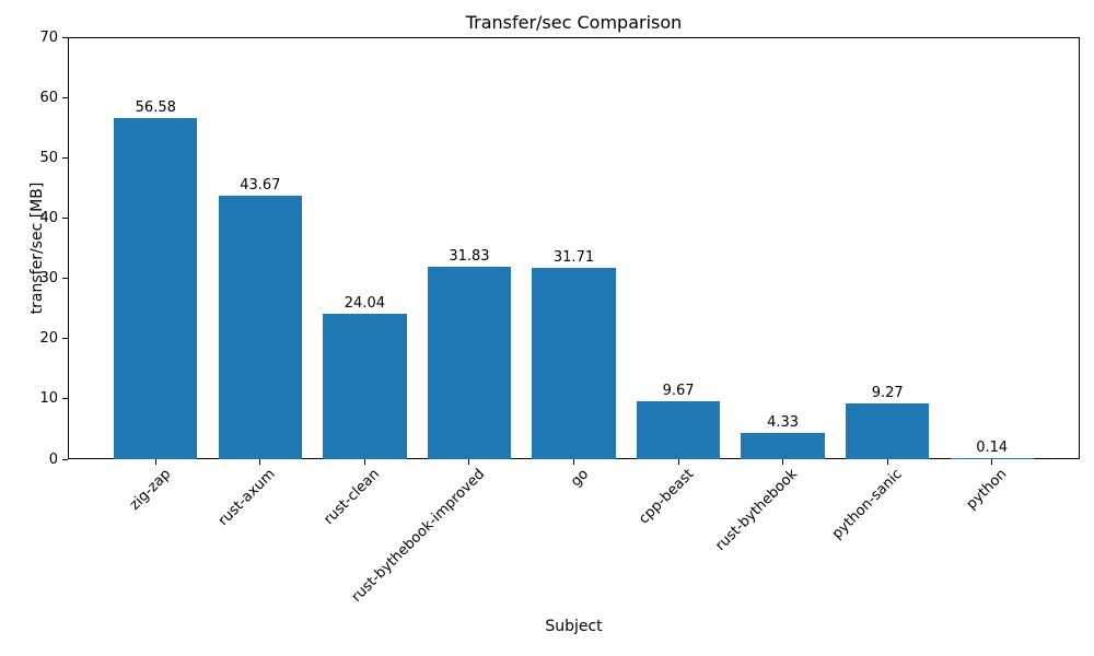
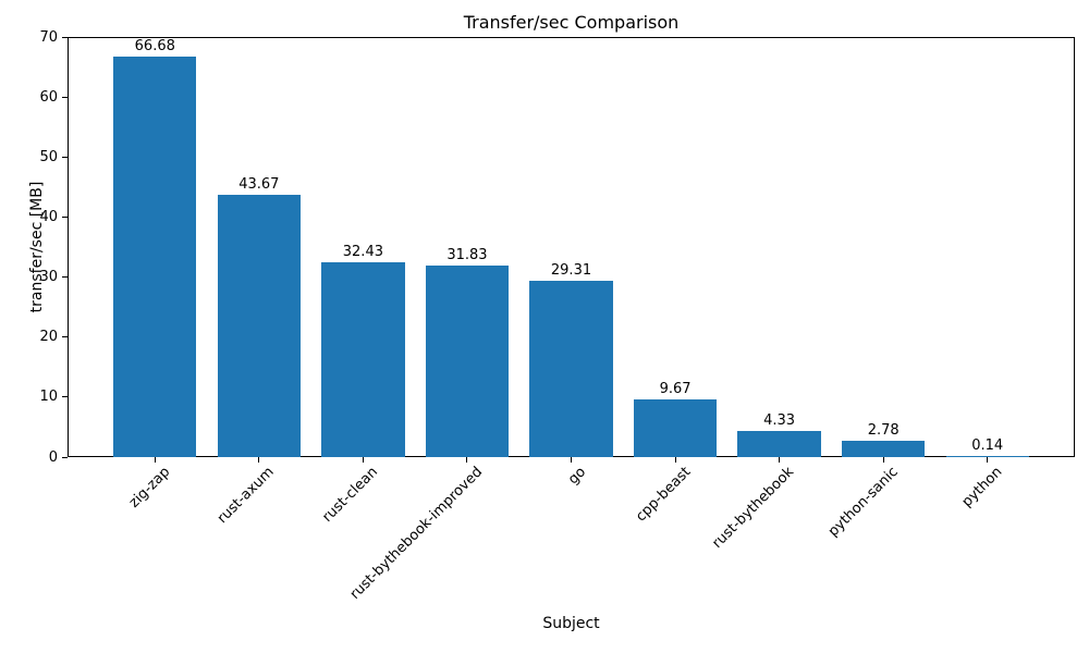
zig-zap: 56.58 -> 66.68
rust-clean: 24.04 -> 32.43
go: 31.71 -> 29.31
python-sanic: 9.27 -> 2.78
